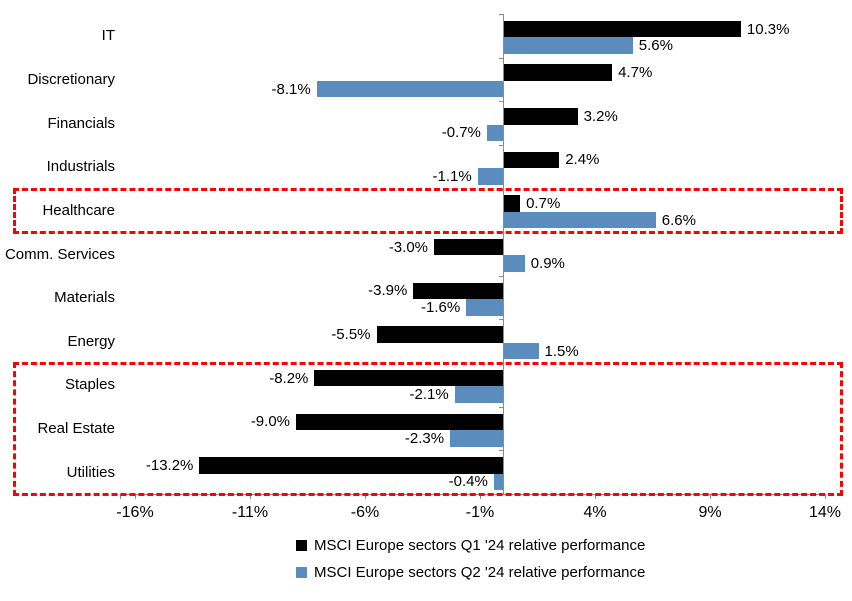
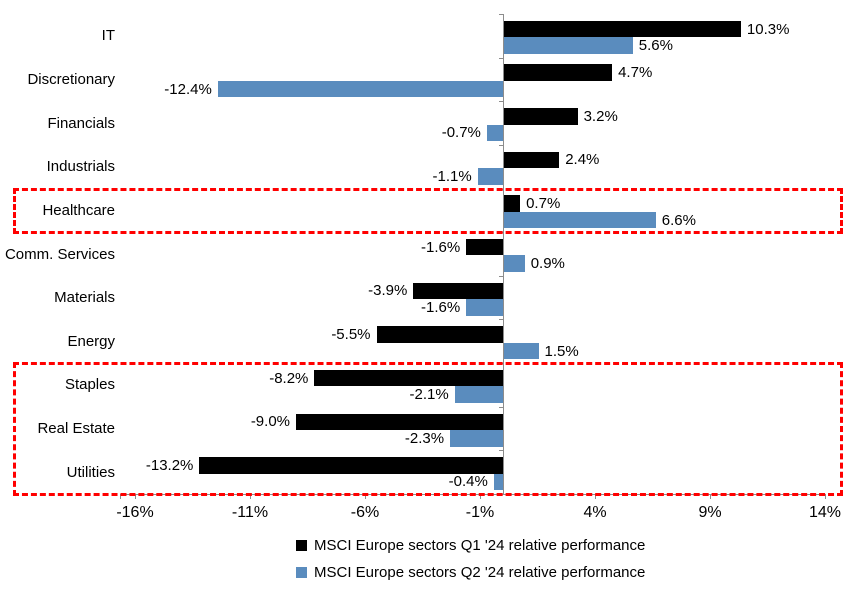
MSCI Europe sectors Q2 '24 relative performance/Discretionary: -8.1% -> -12.4%
MSCI Europe sectors Q1 '24 relative performance/Comm. Services: -3.0% -> -1.6%
